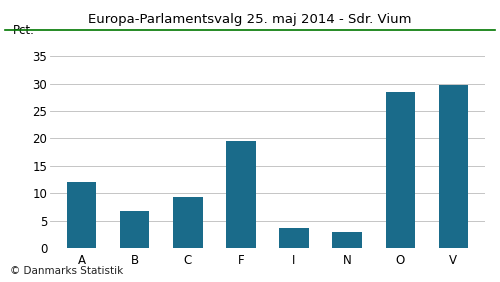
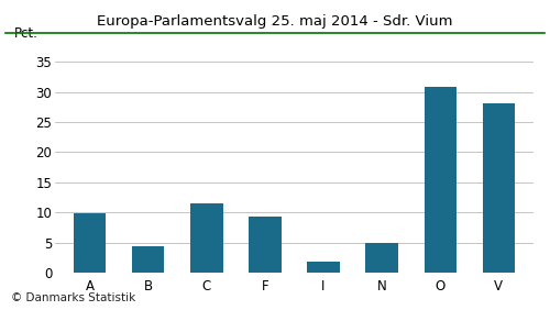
A: 12.0 -> 9.9
B: 6.8 -> 4.4
C: 9.4 -> 11.6
F: 19.6 -> 9.4
I: 3.6 -> 1.8
N: 3.0 -> 5.0
O: 28.4 -> 30.8
V: 29.8 -> 28.1
